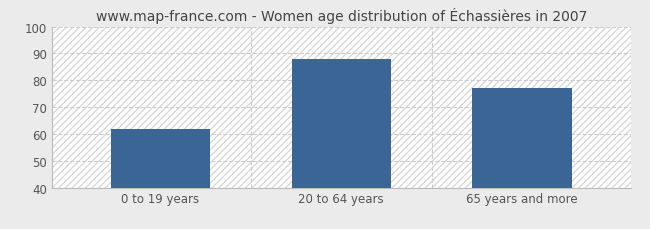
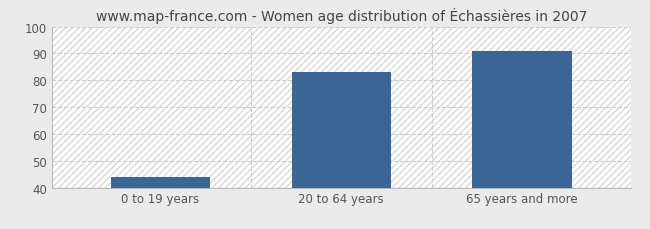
0 to 19 years: 62 -> 44
20 to 64 years: 88 -> 83
65 years and more: 77 -> 91
